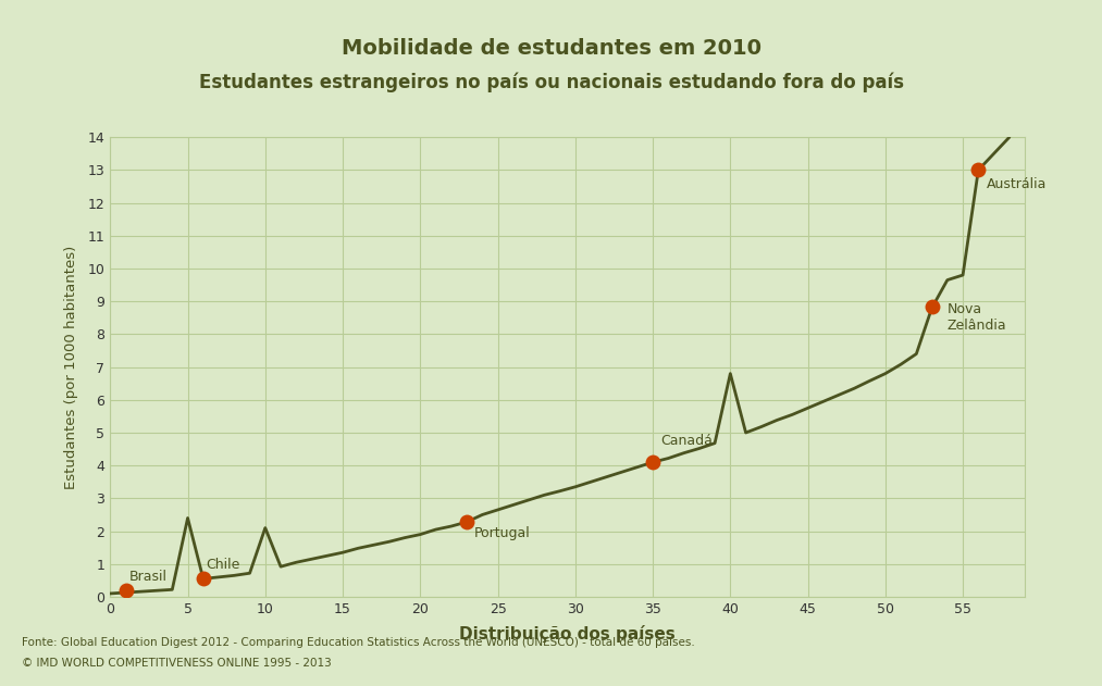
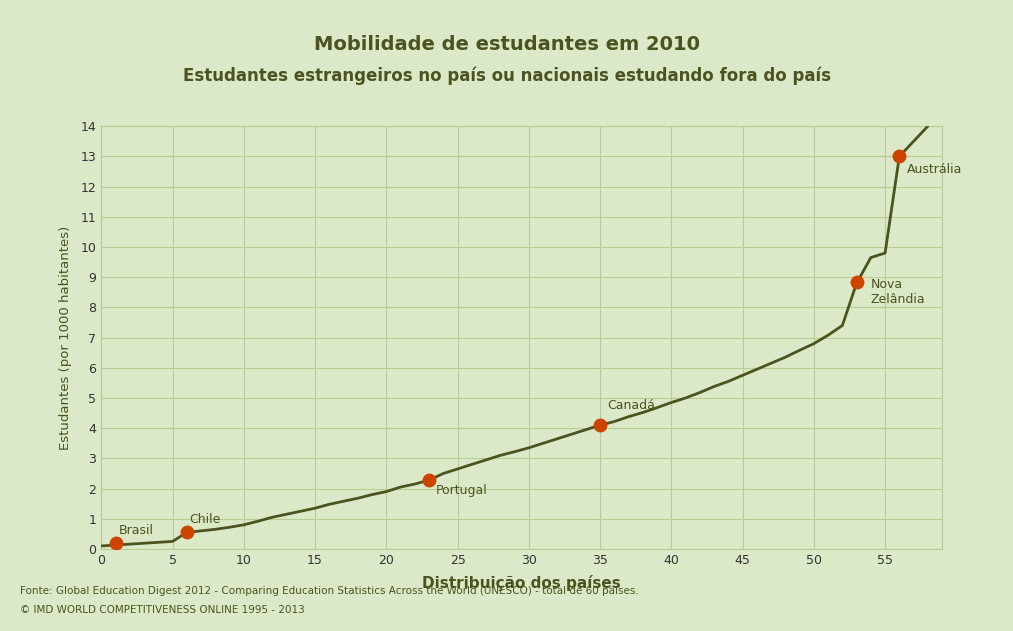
5: 2.40 -> 0.25
10: 2.10 -> 0.80
40: 6.80 -> 4.85
